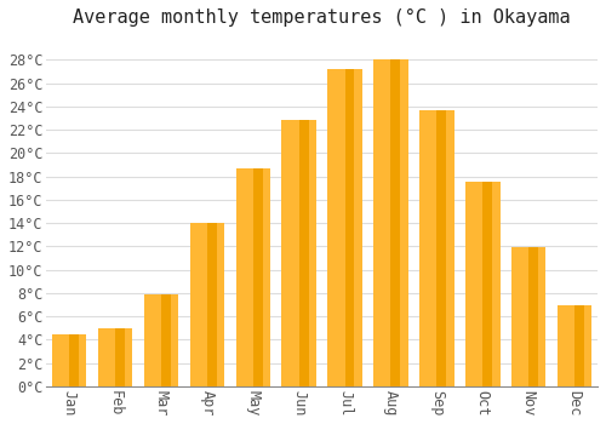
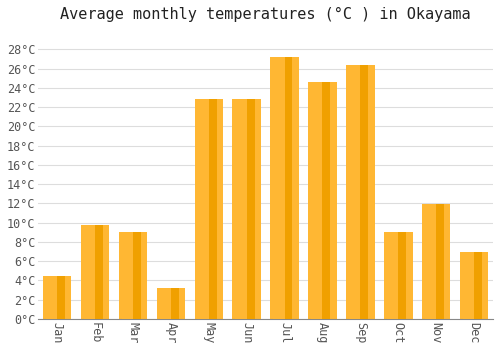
Feb: 5.0°C -> 9.8°C
Mar: 7.9°C -> 9.0°C
Apr: 14.0°C -> 3.2°C
May: 18.7°C -> 22.8°C
Aug: 28.0°C -> 24.6°C
Sep: 23.7°C -> 26.4°C
Oct: 17.5°C -> 9.0°C
